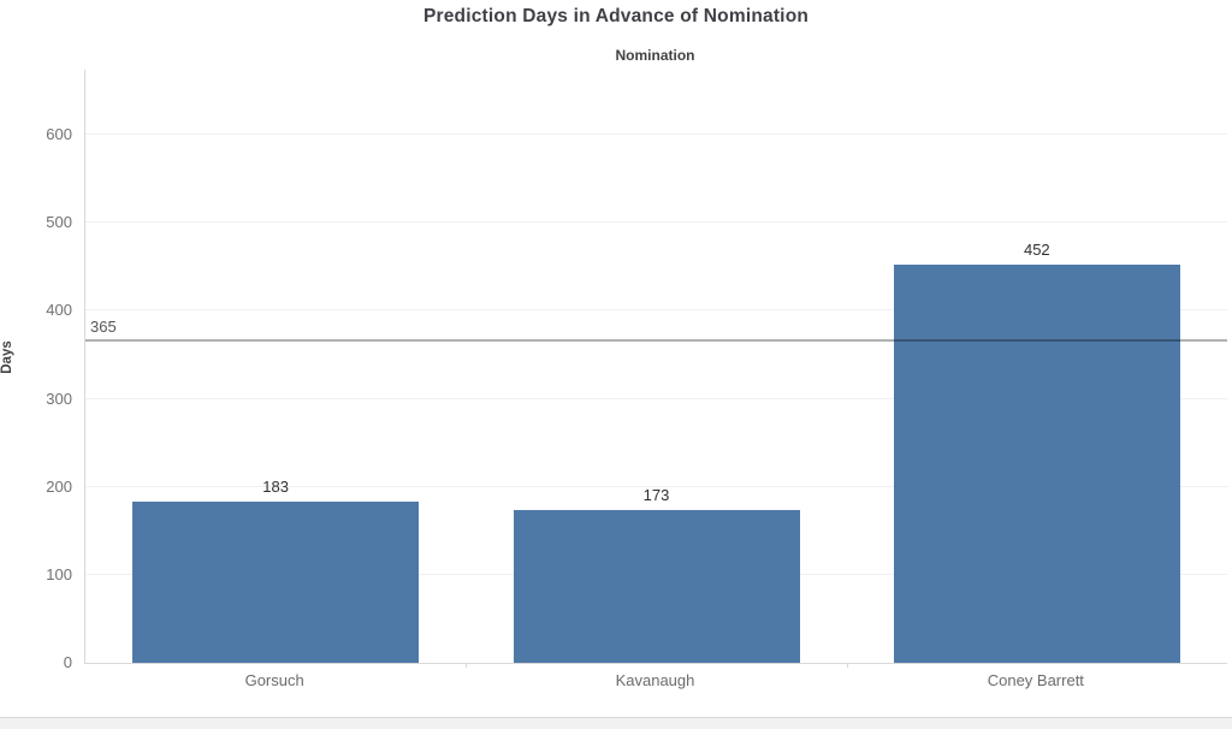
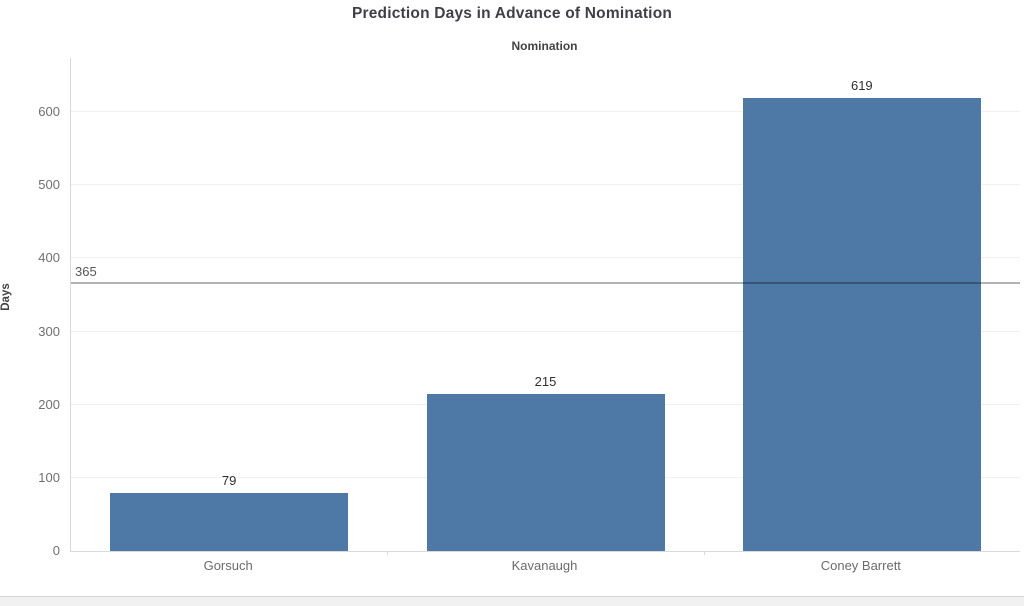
Gorsuch: 183 -> 79
Kavanaugh: 173 -> 215
Coney Barrett: 452 -> 619
